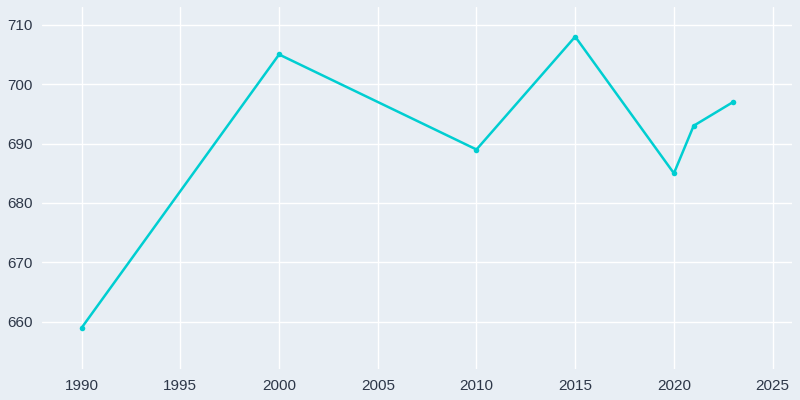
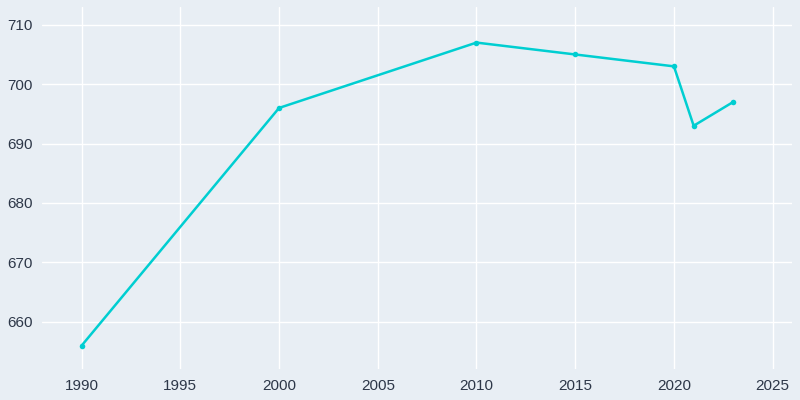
1990: 659 -> 656
2000: 705 -> 696
2010: 689 -> 707
2015: 708 -> 705
2020: 685 -> 703
